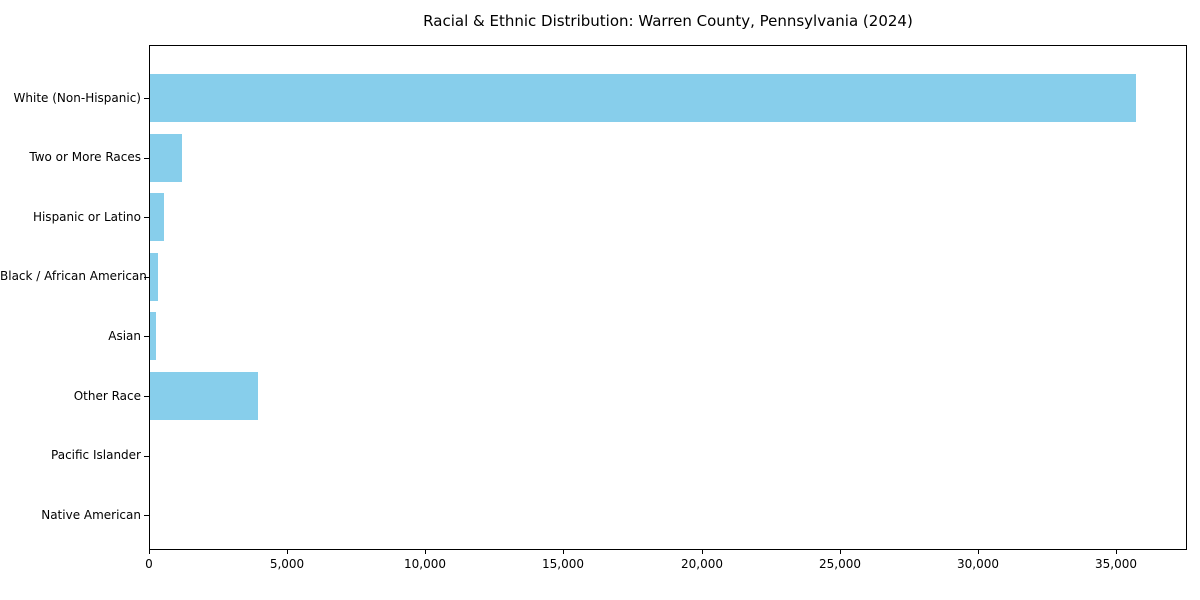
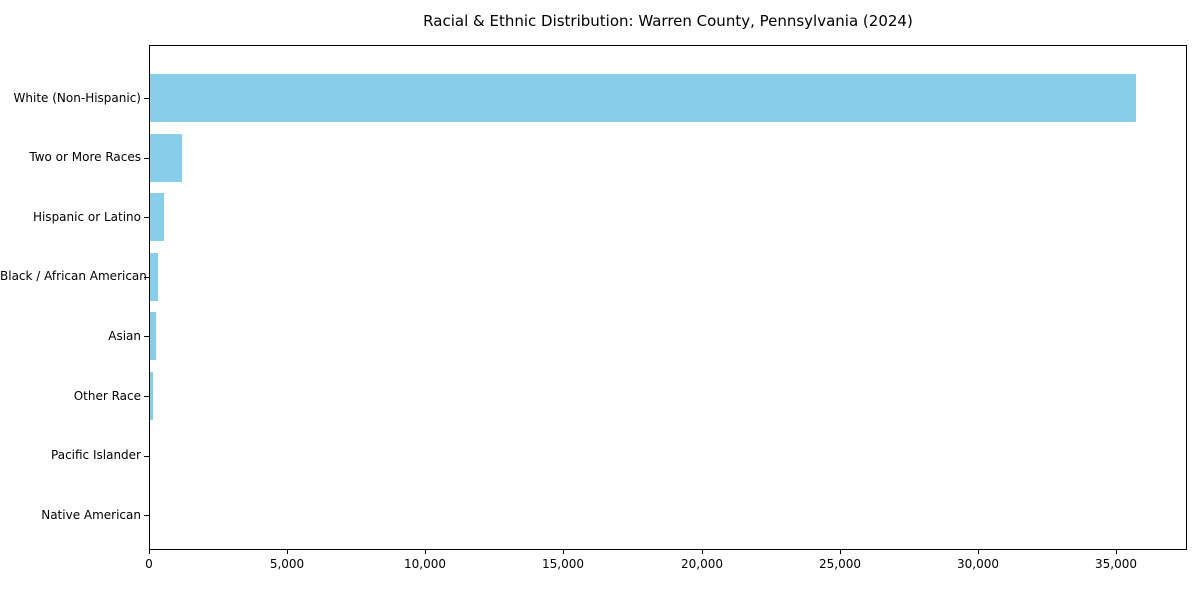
Other Race: 3900 -> 100
